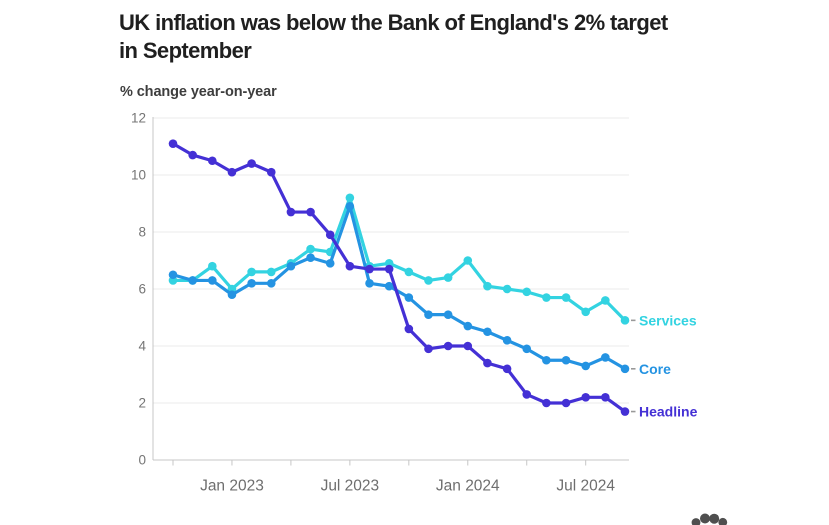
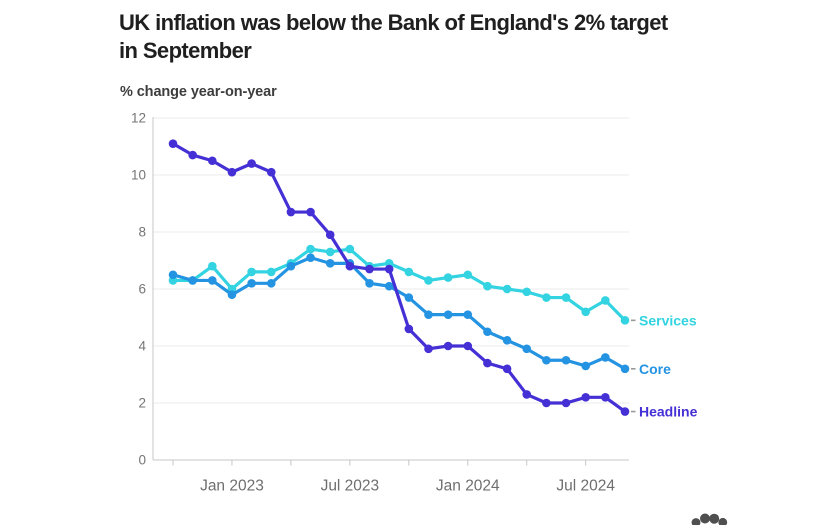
Services/Jul 2023: 9.2 -> 7.4
Core/Jul 2023: 8.9 -> 6.9
Services/Jan 2024: 7.0 -> 6.5
Core/Jan 2024: 4.7 -> 5.1
